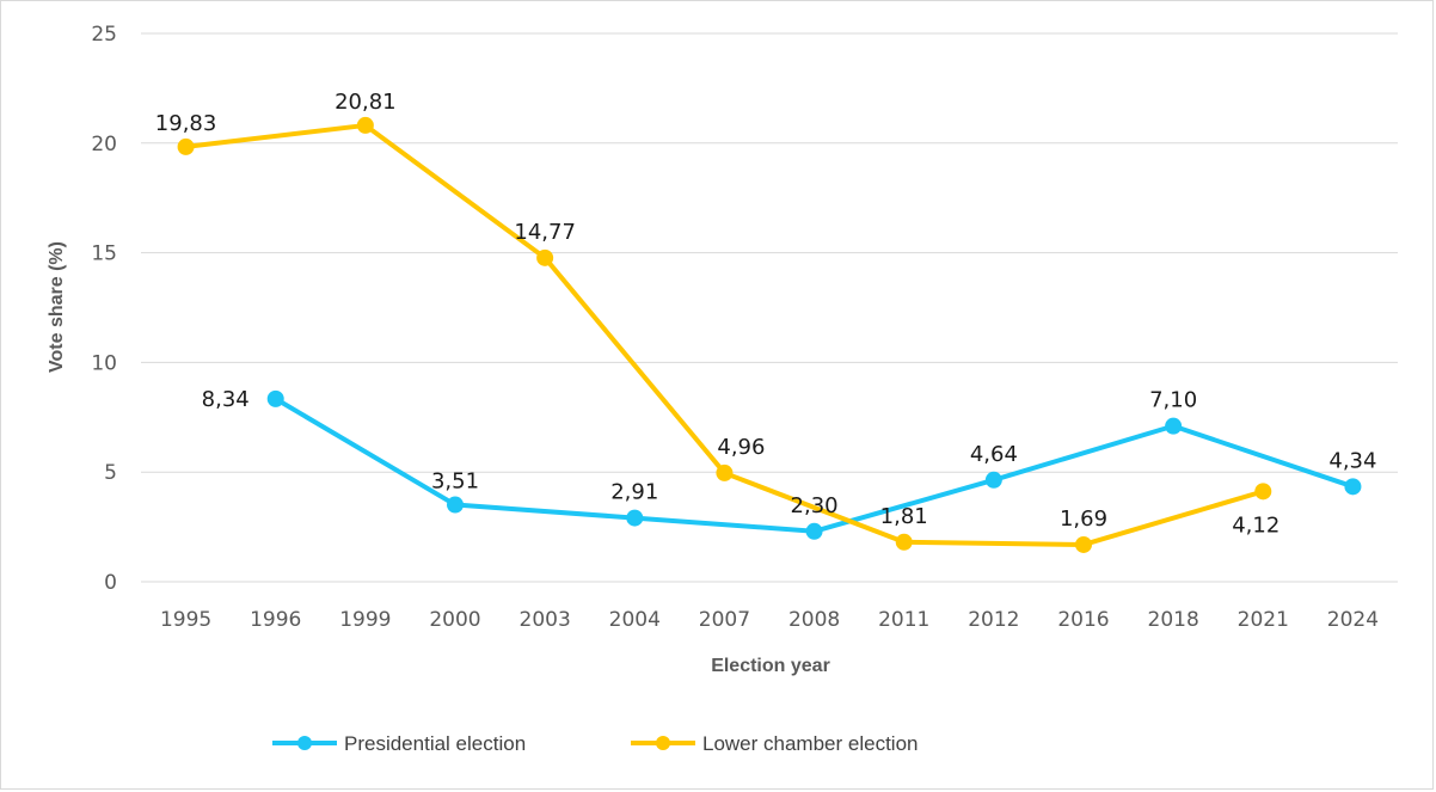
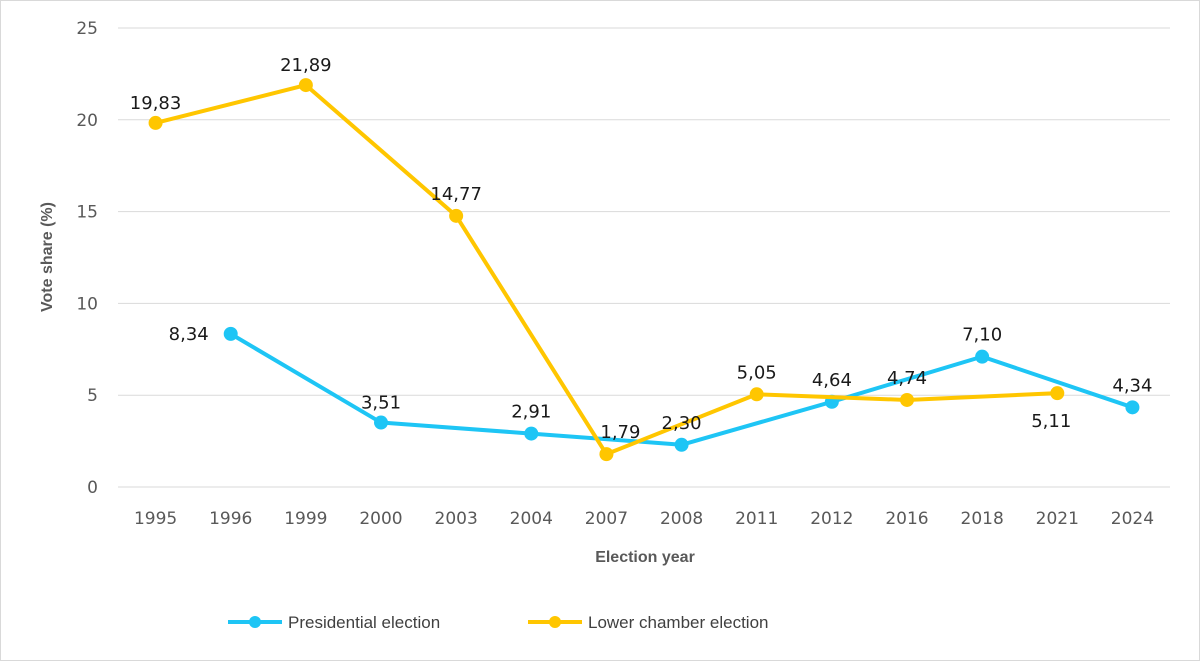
Lower chamber election/1999: 20,81 -> 21,89
Lower chamber election/2007: 4,96 -> 1,79
Lower chamber election/2011: 1,81 -> 5,05
Lower chamber election/2016: 1,69 -> 4,74
Lower chamber election/2021: 4,12 -> 5,11
